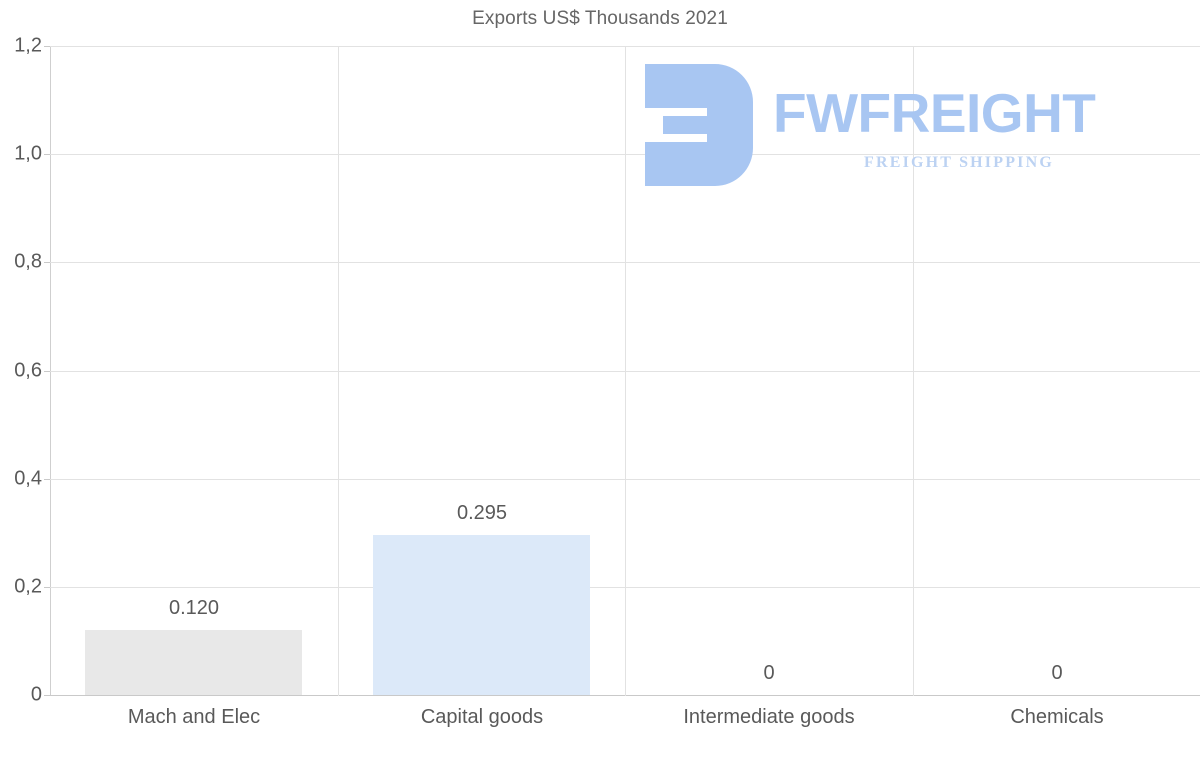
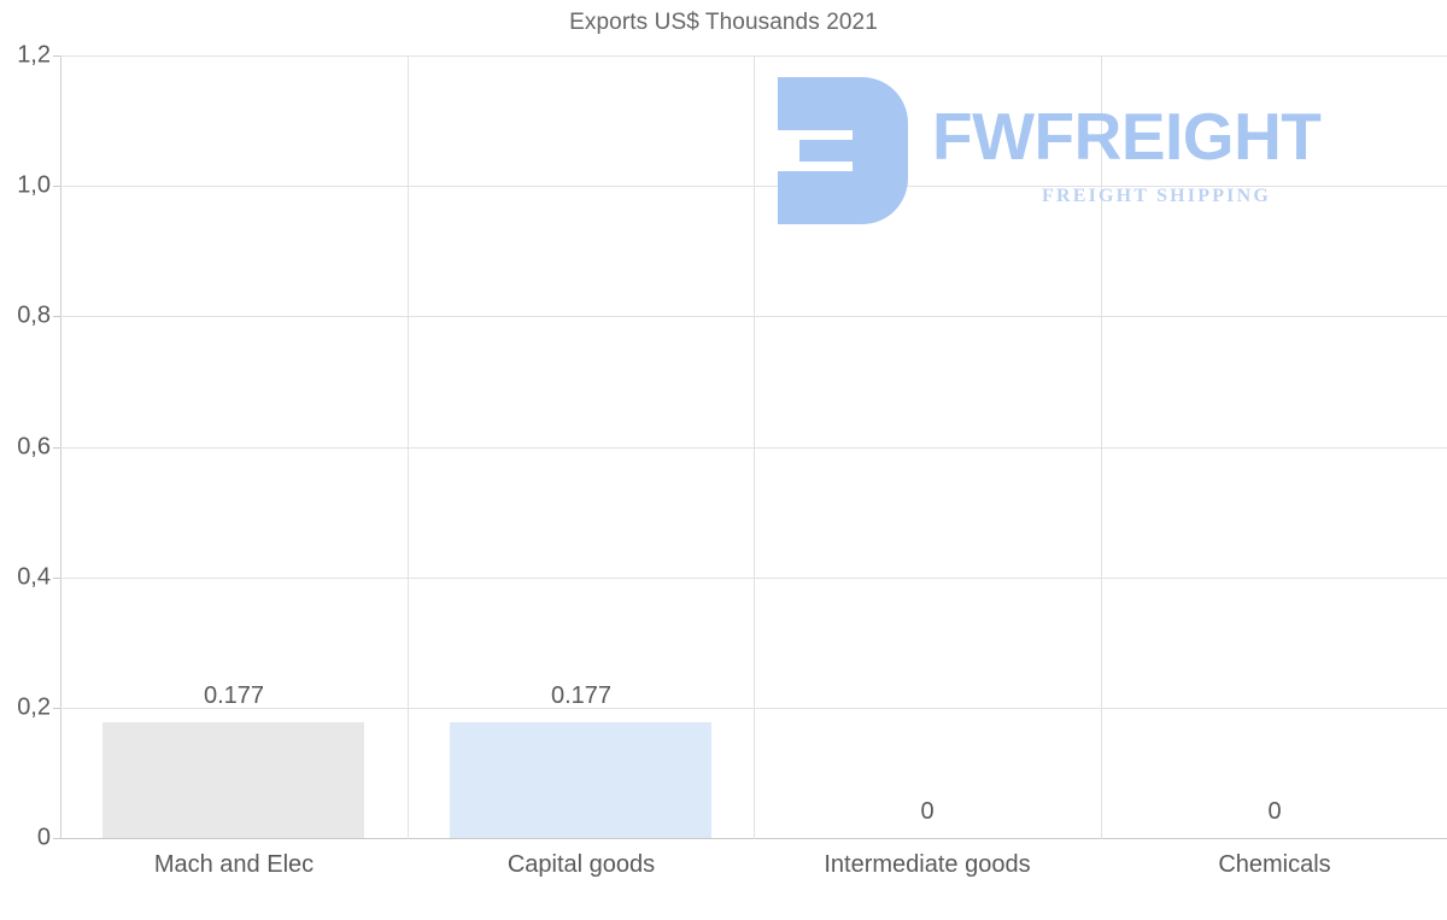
Mach and Elec: 0.120 -> 0.177
Capital goods: 0.295 -> 0.177
